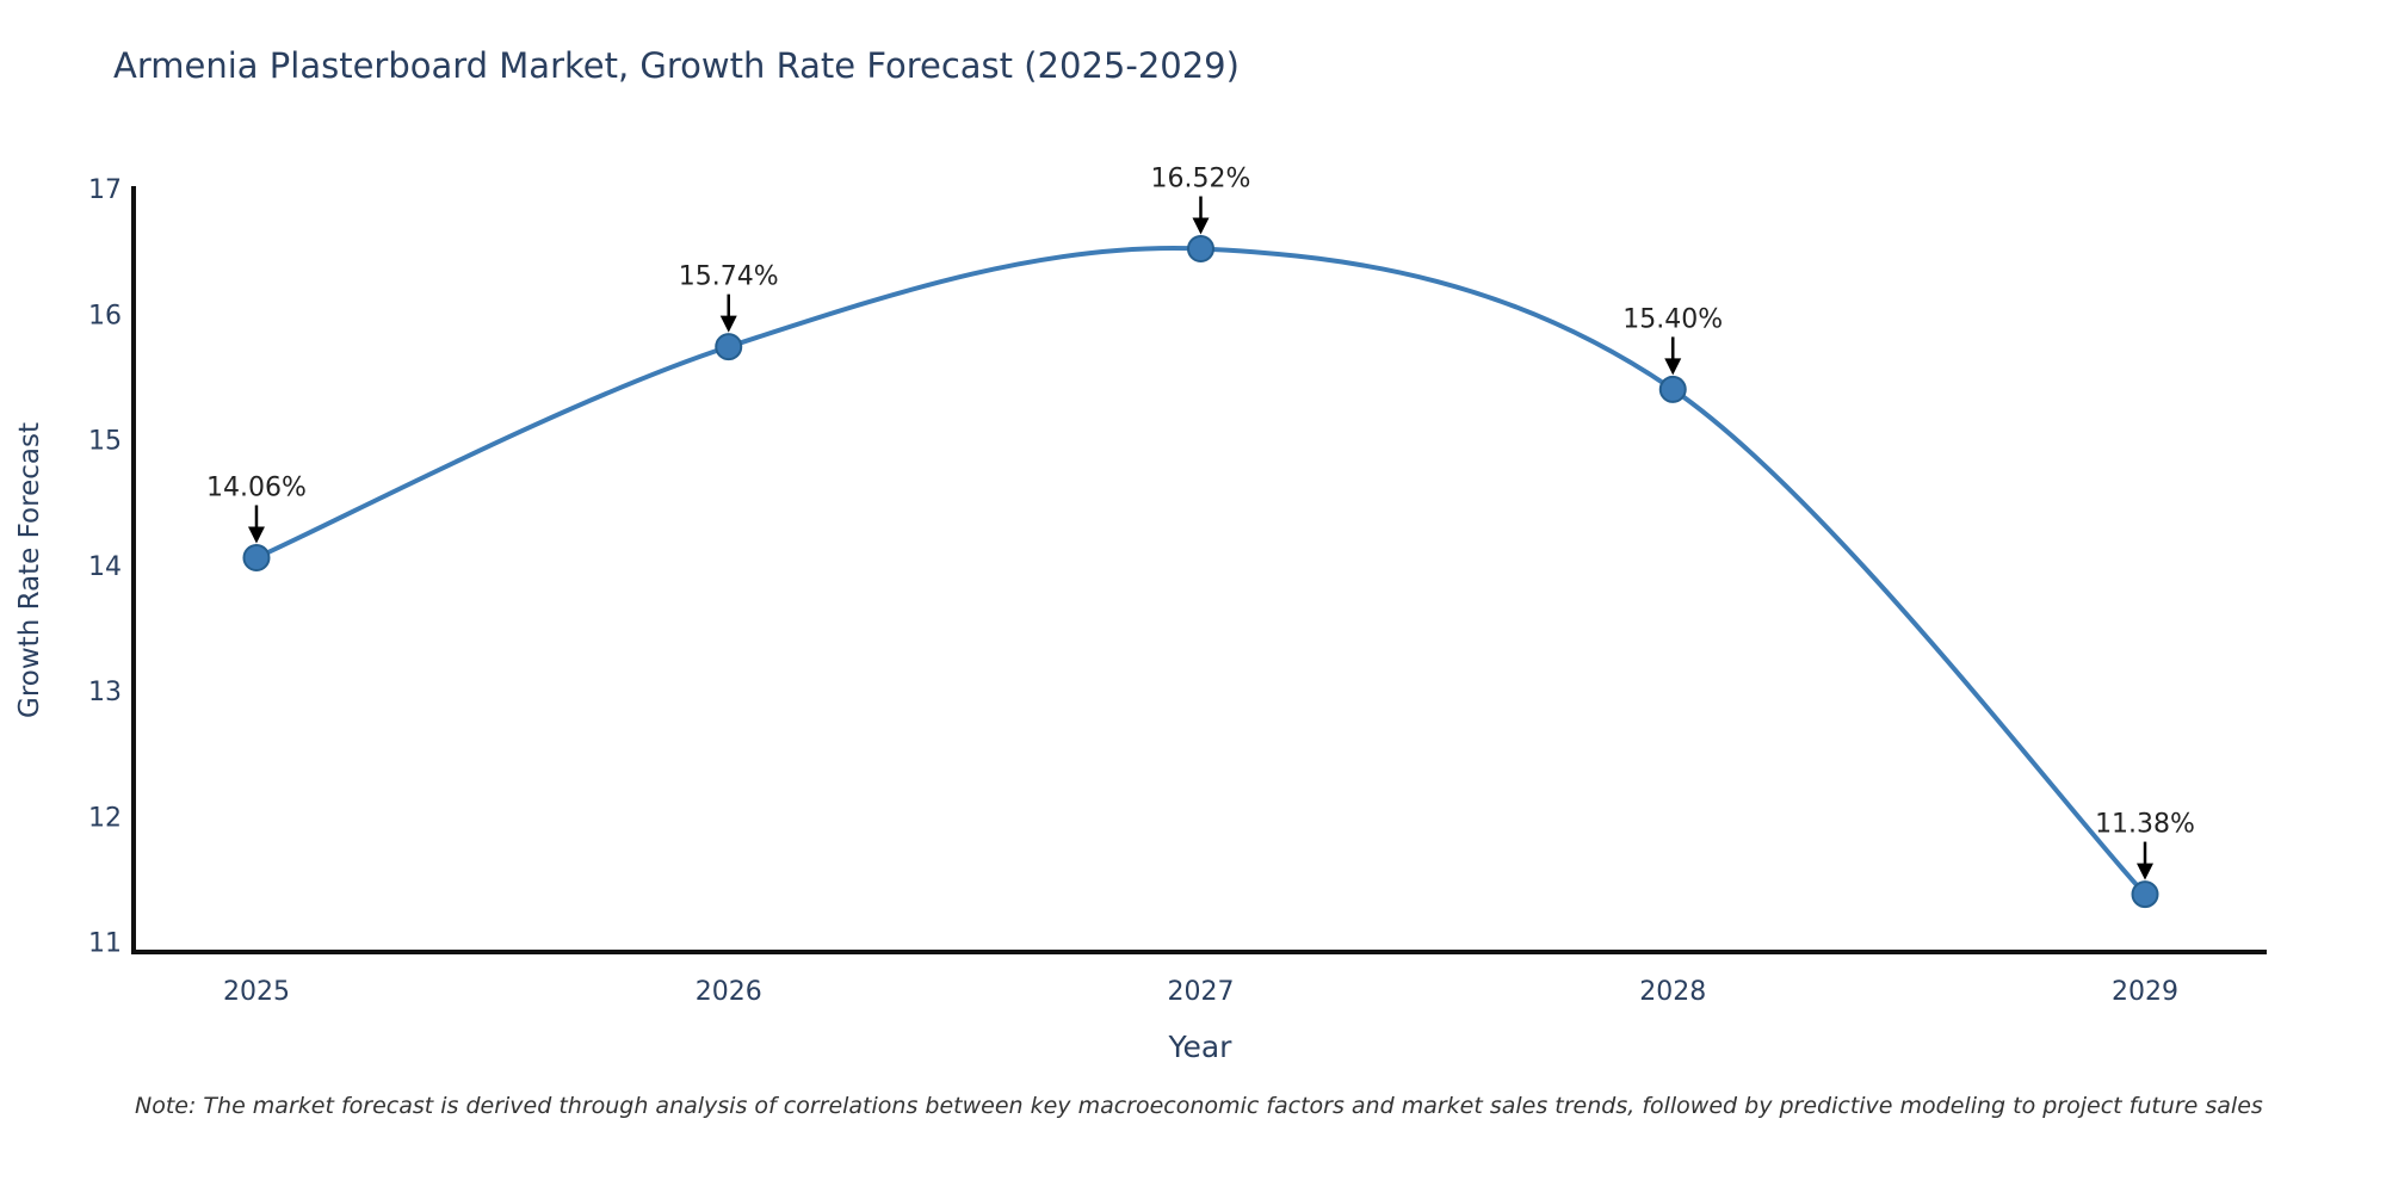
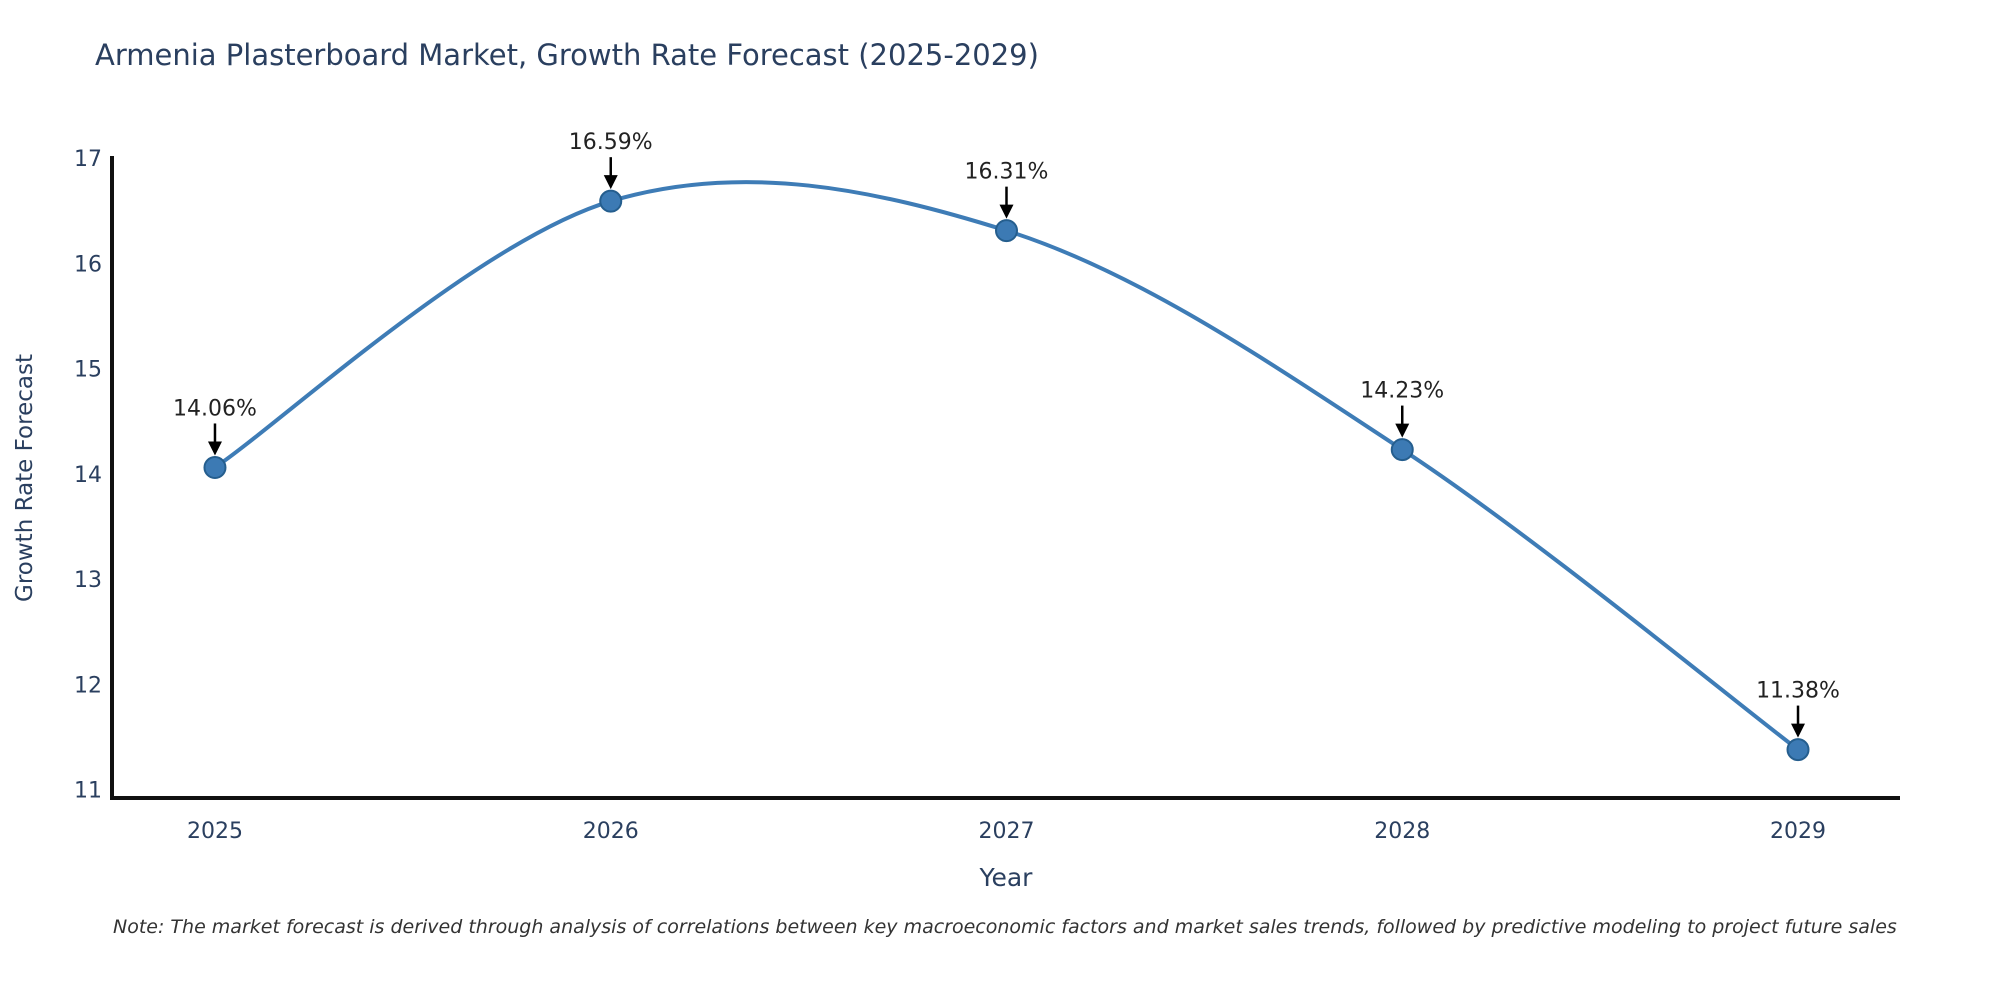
2026: 15.74% -> 16.59%
2027: 16.52% -> 16.31%
2028: 15.40% -> 14.23%
